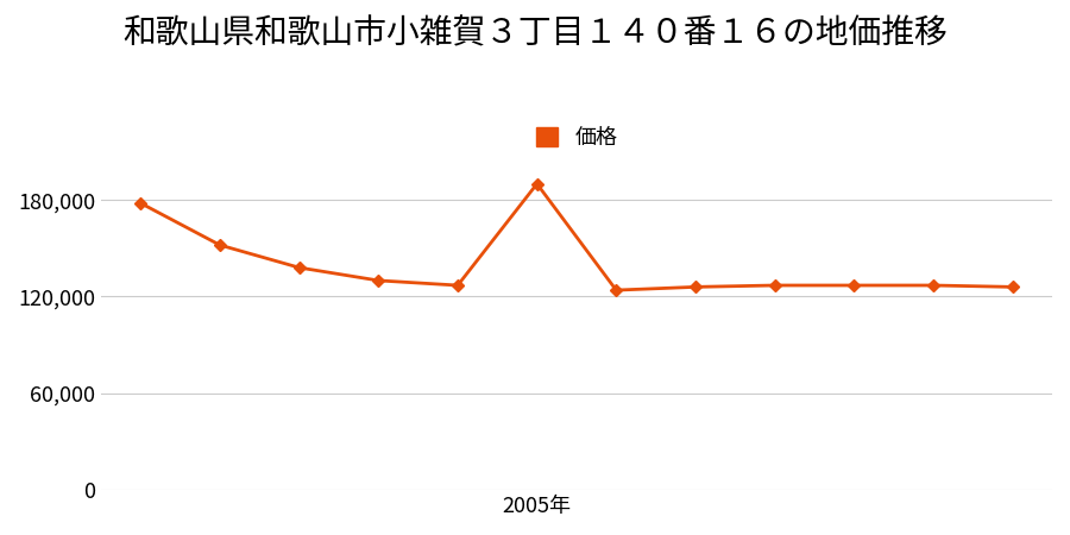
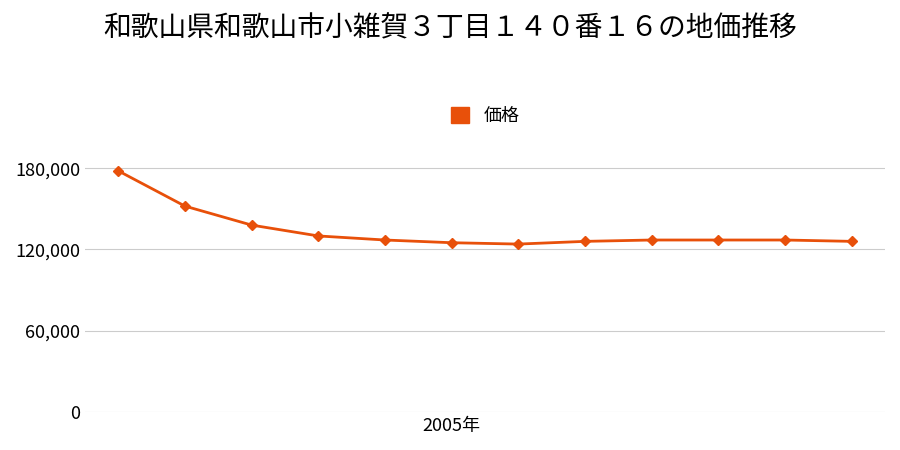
2005年: 190,000 -> 125,000
